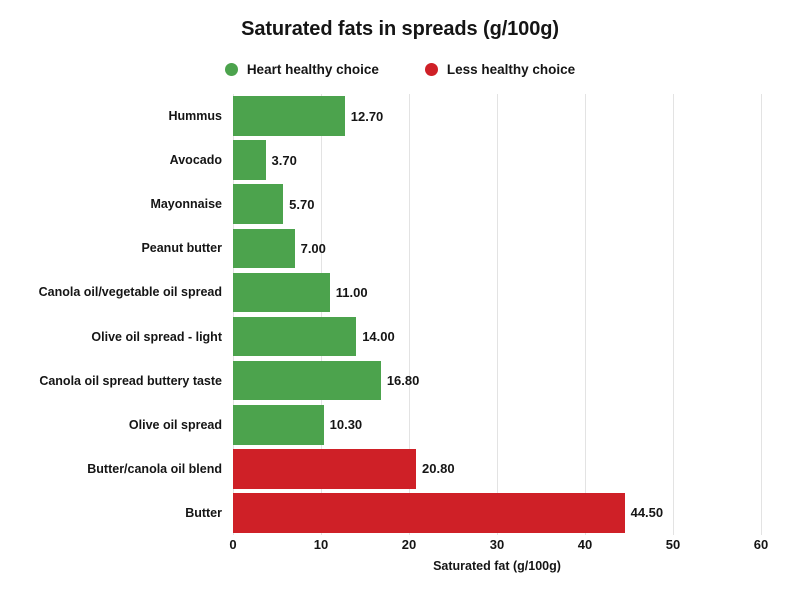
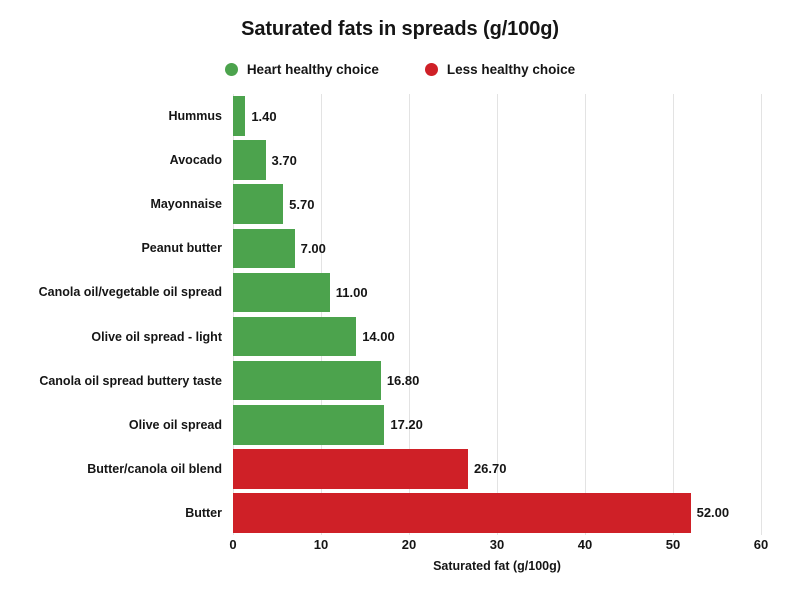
Hummus: 12.70 -> 1.40
Olive oil spread: 10.30 -> 17.20
Butter/canola oil blend: 20.80 -> 26.70
Butter: 44.50 -> 52.00
